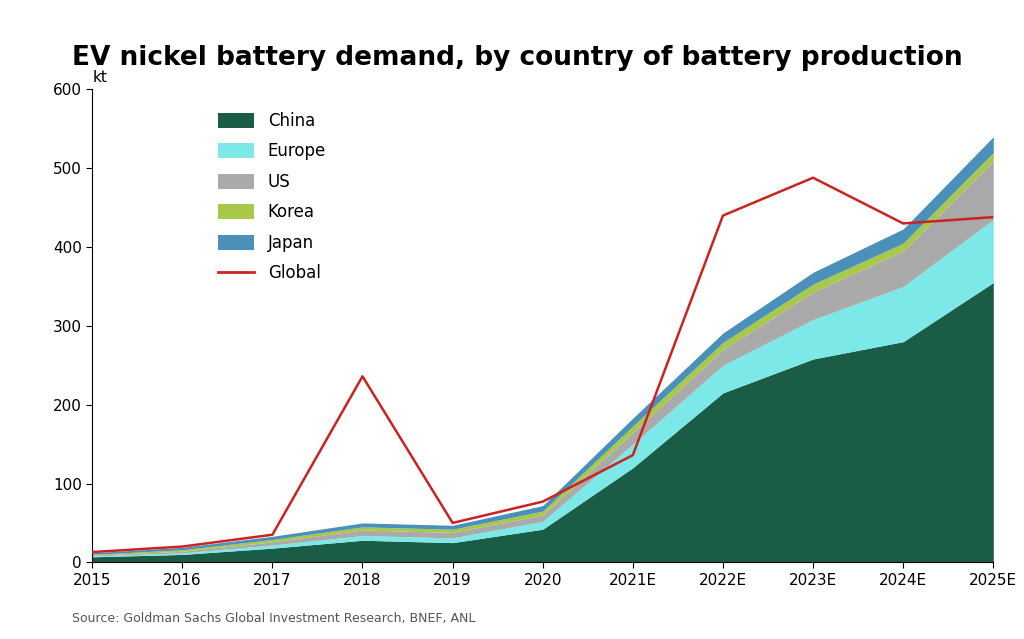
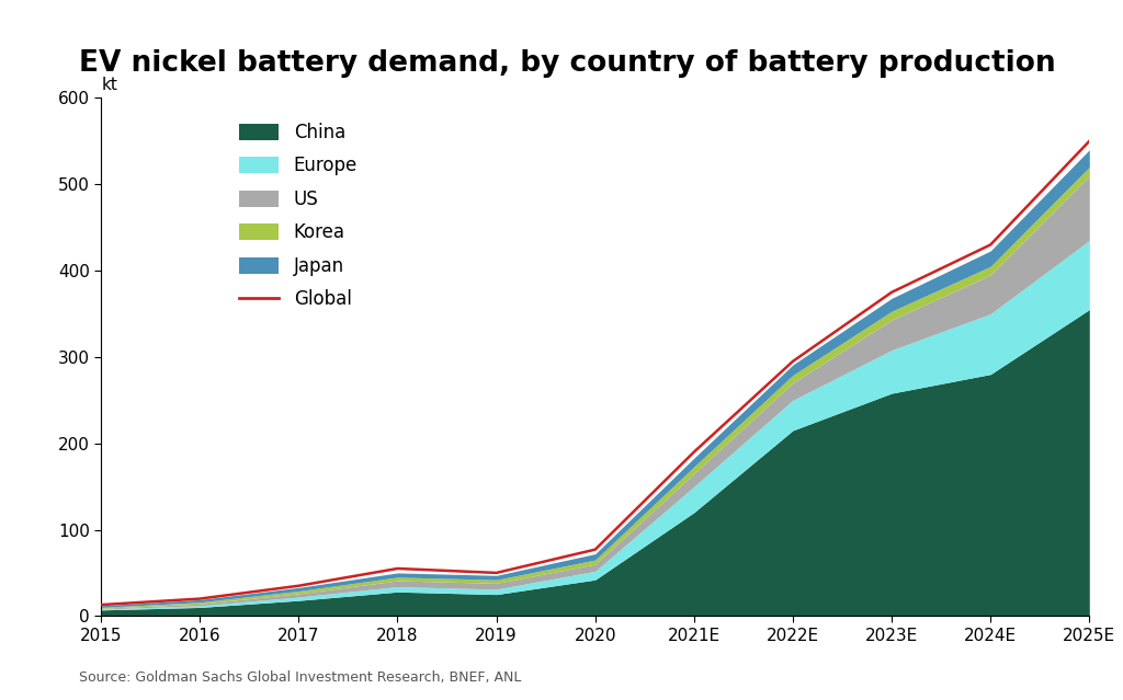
Global/2018: 236 -> 55
Global/2021E: 136 -> 190
Global/2022E: 440 -> 295
Global/2023E: 488 -> 375
Global/2025E: 438 -> 550
